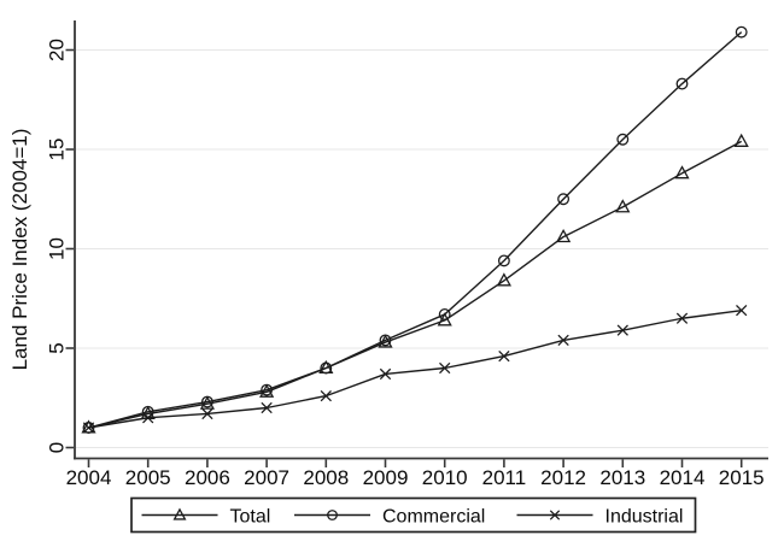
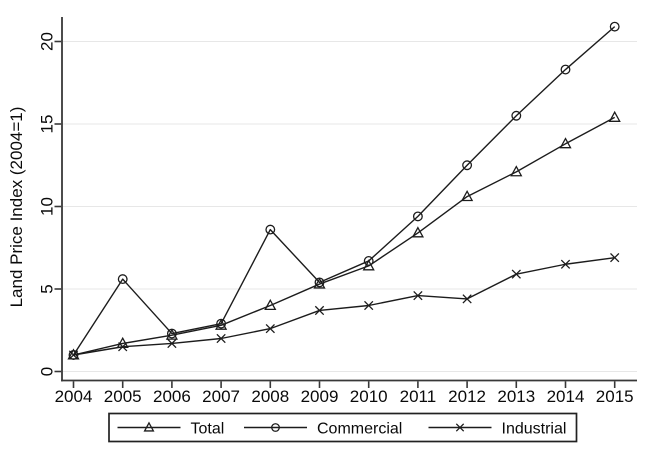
Commercial/2005: 1.8 -> 5.6
Commercial/2008: 4.0 -> 8.6
Industrial/2012: 5.4 -> 4.4
